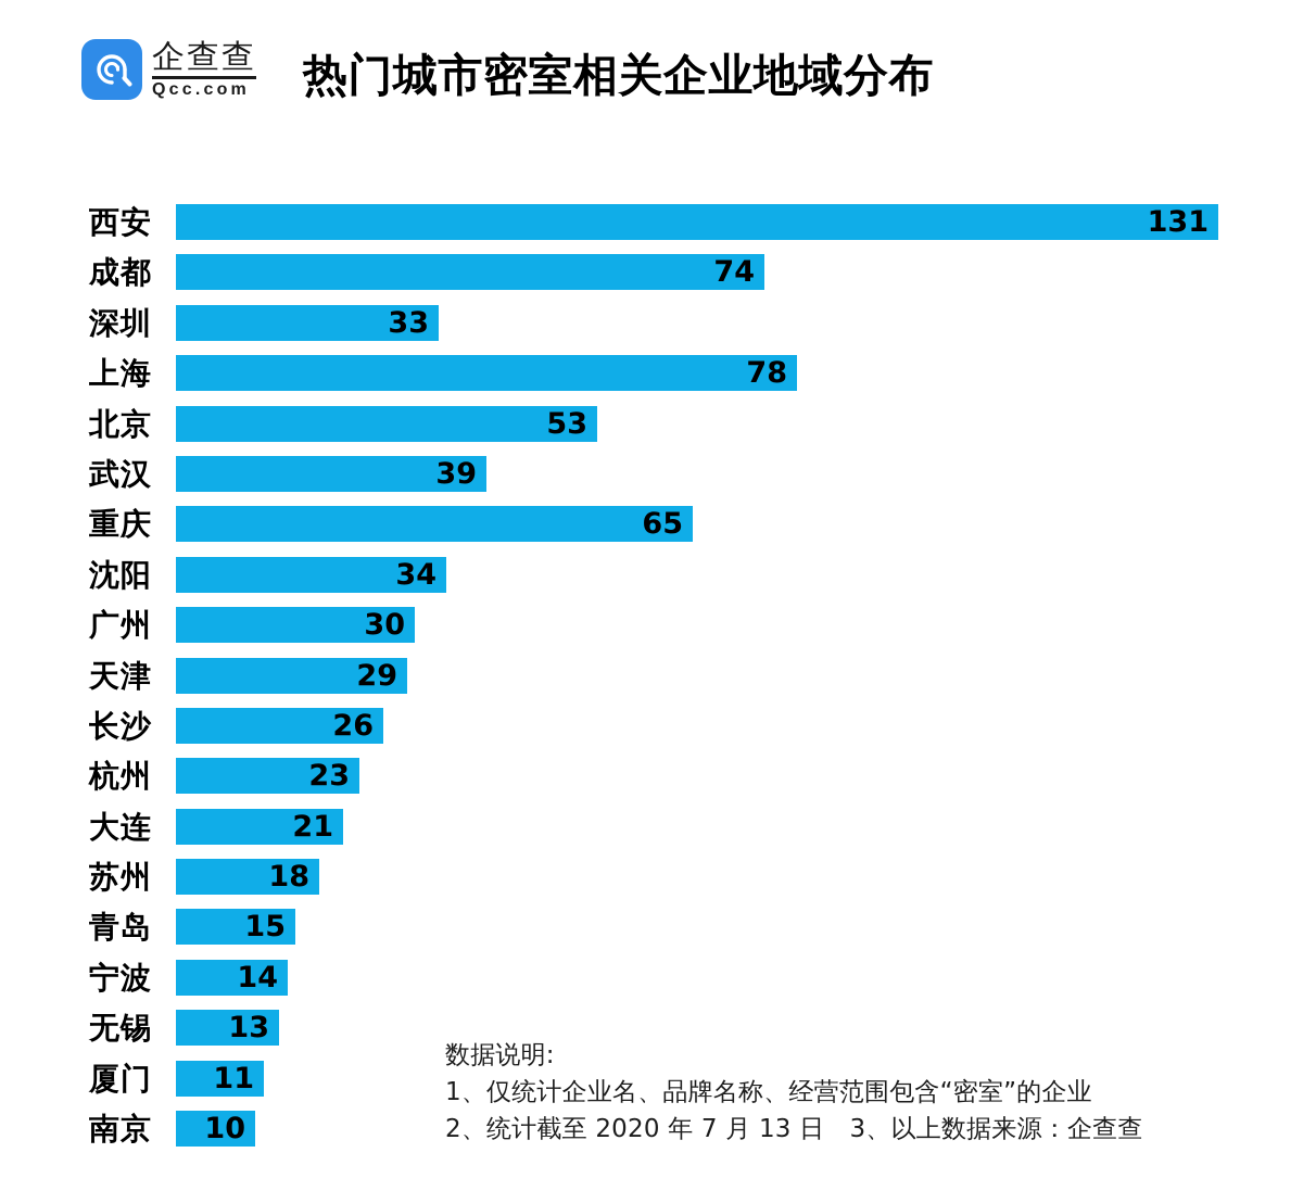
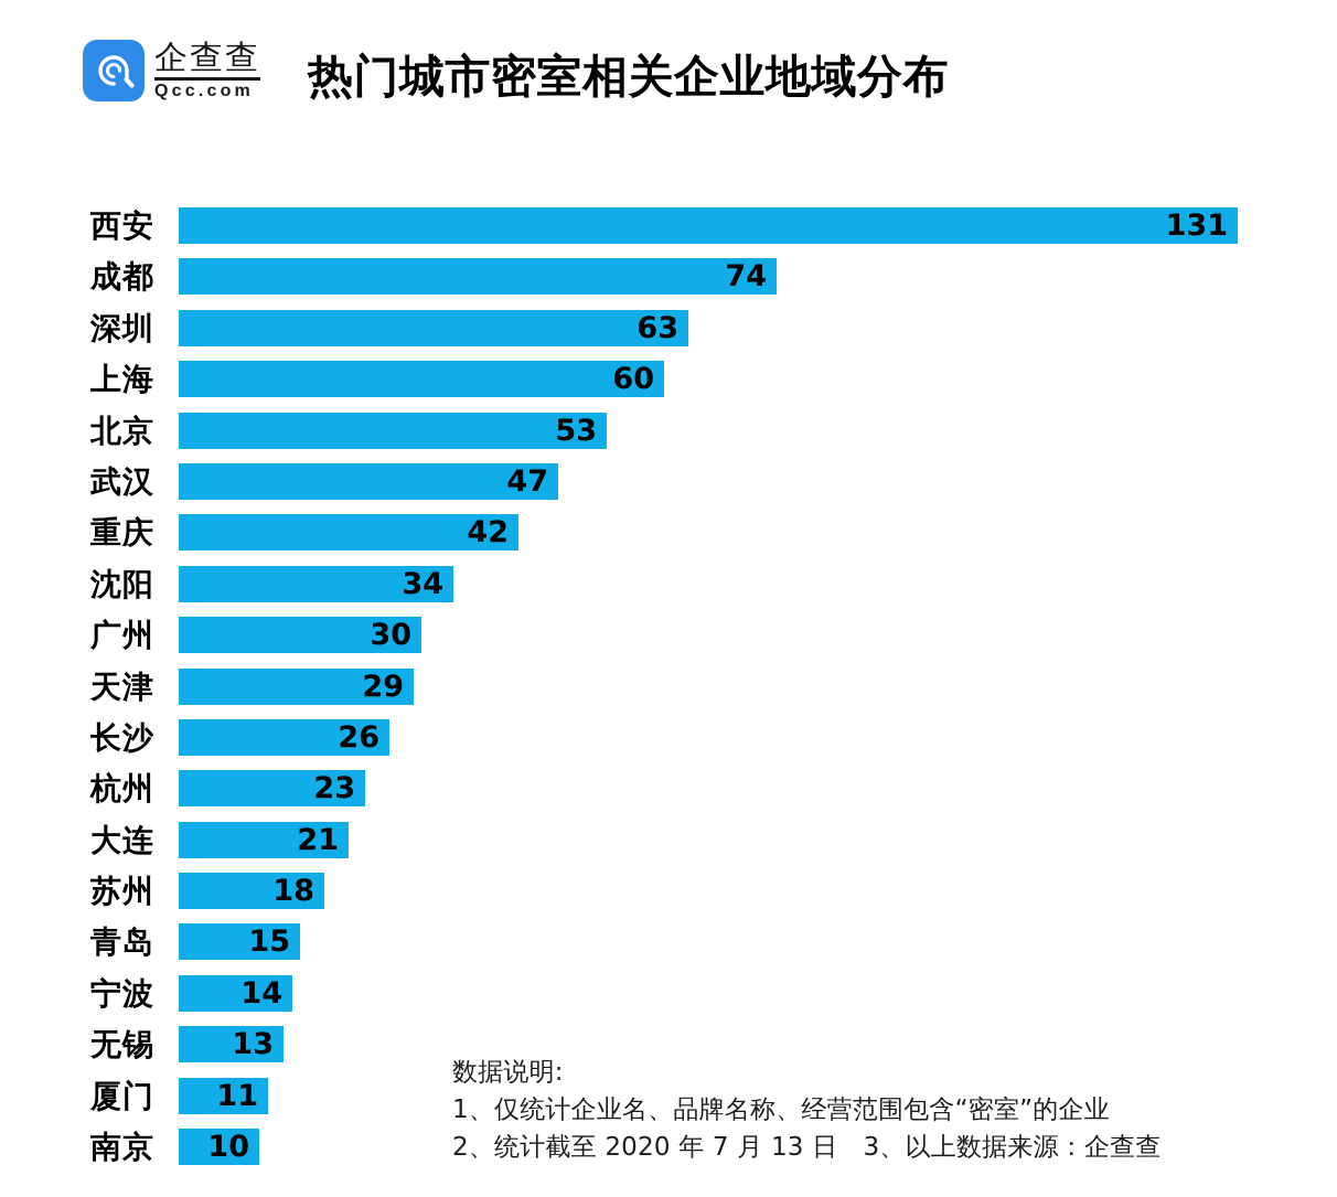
深圳: 33 -> 63
上海: 78 -> 60
武汉: 39 -> 47
重庆: 65 -> 42
